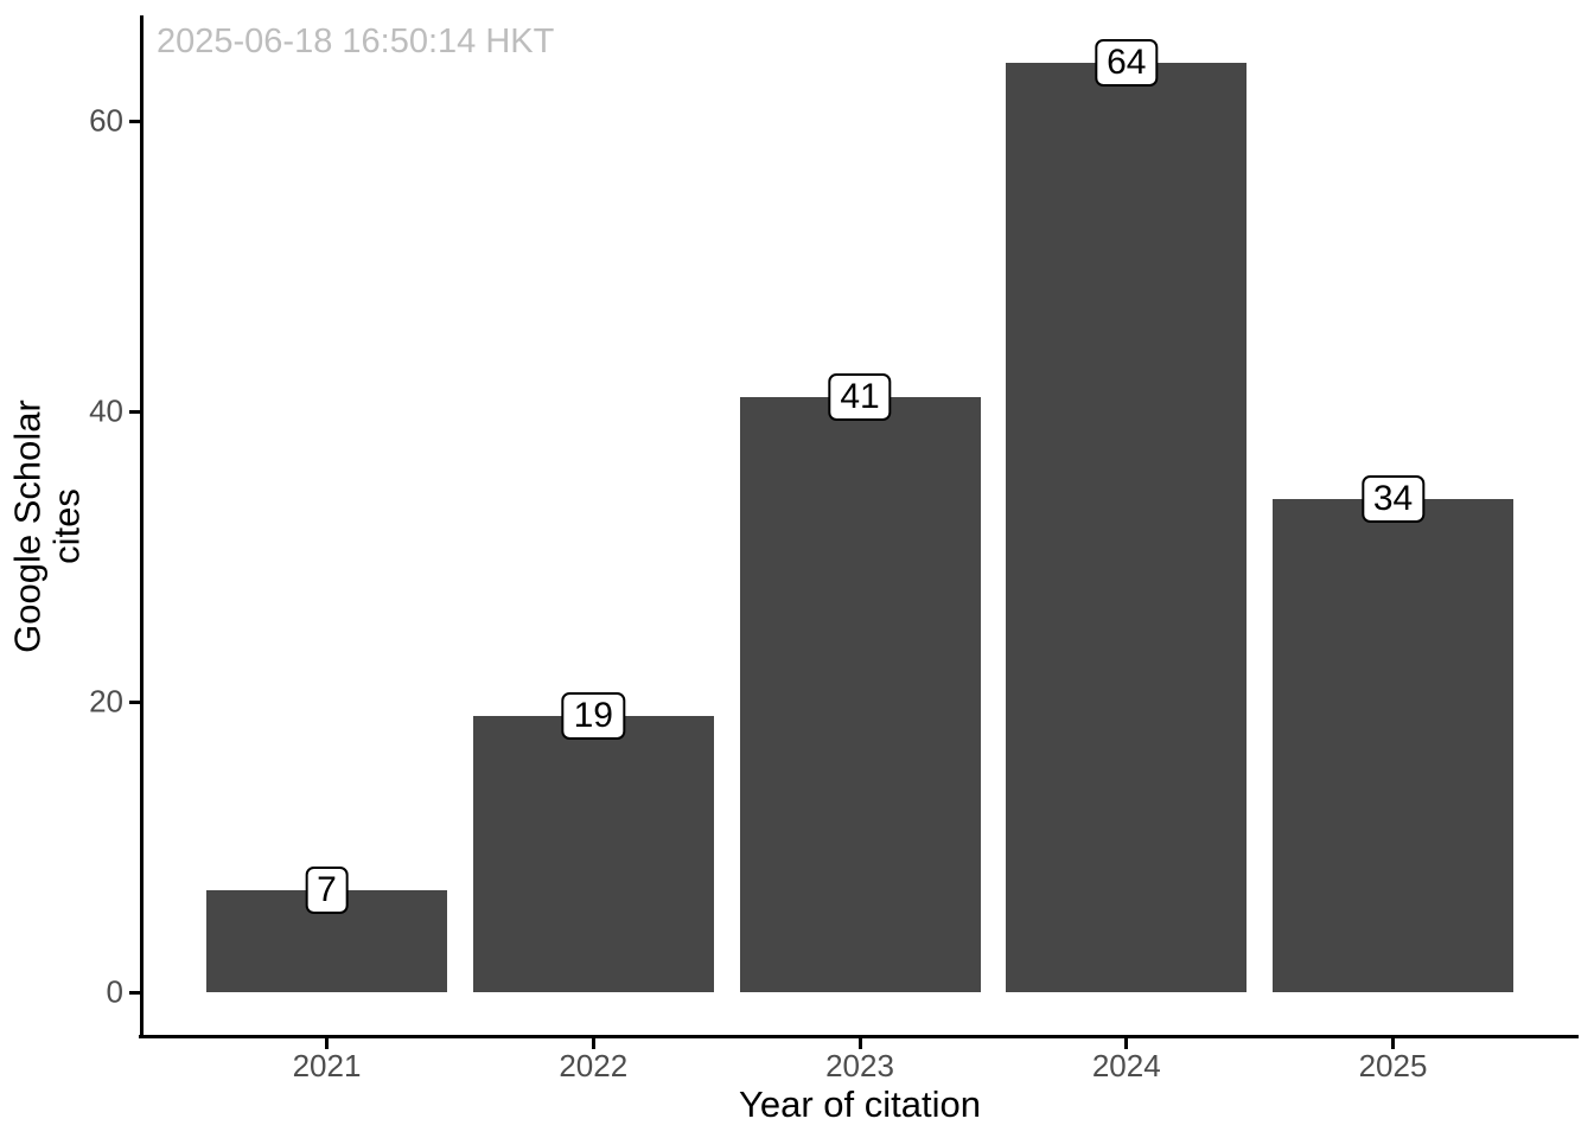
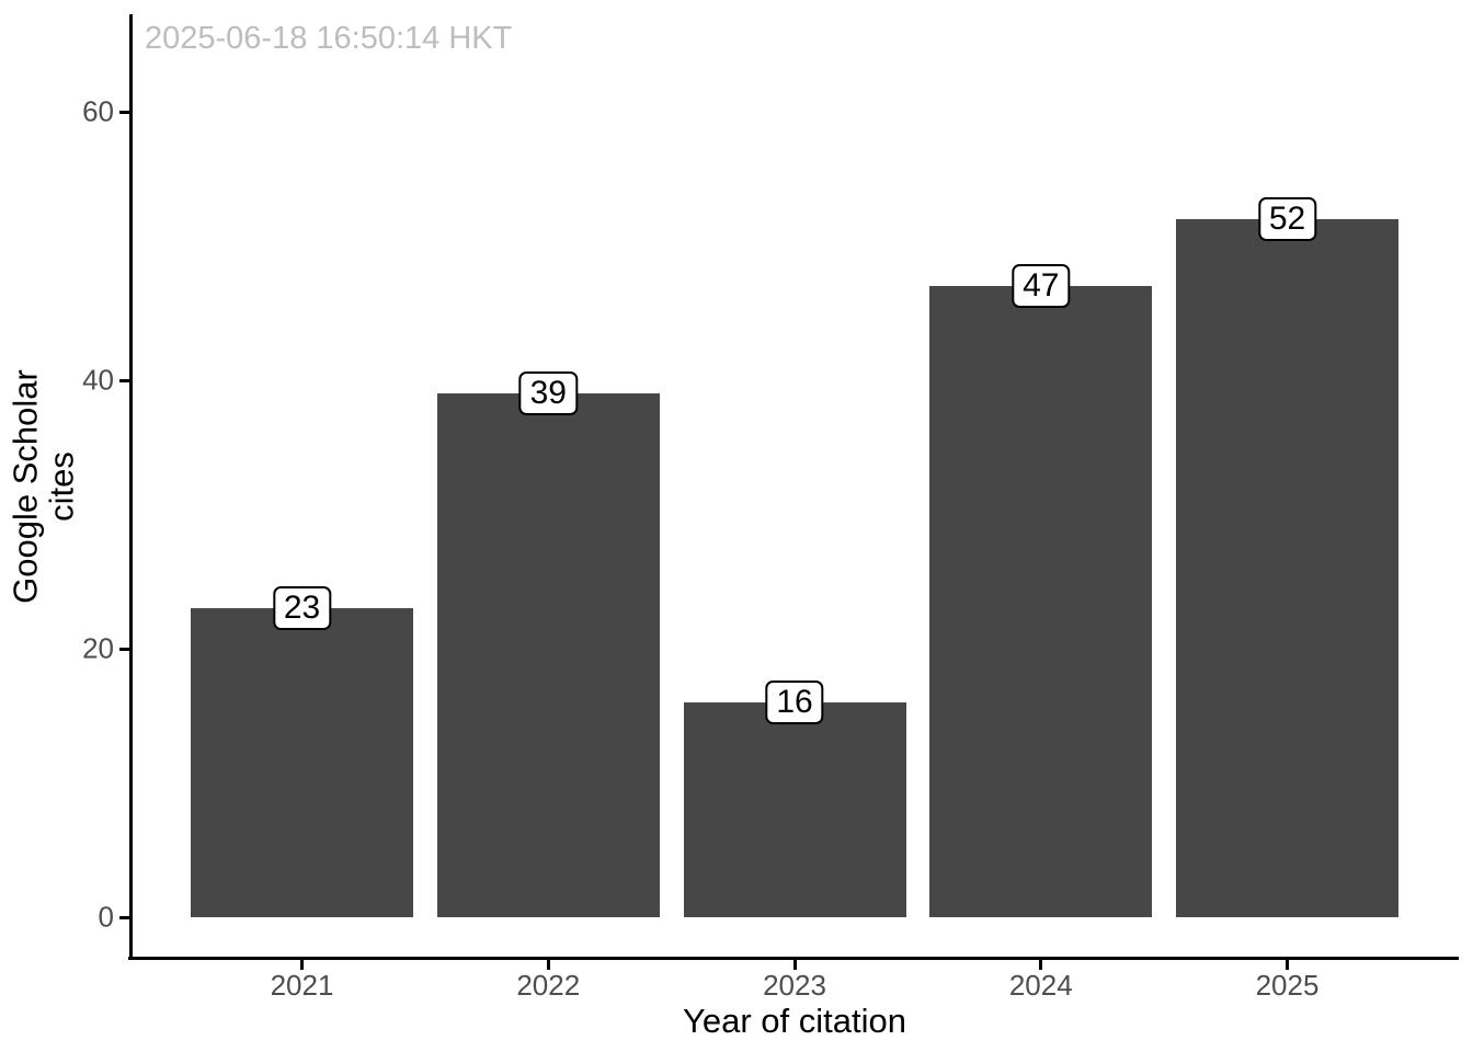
2021: 7 -> 23
2022: 19 -> 39
2023: 41 -> 16
2024: 64 -> 47
2025: 34 -> 52
